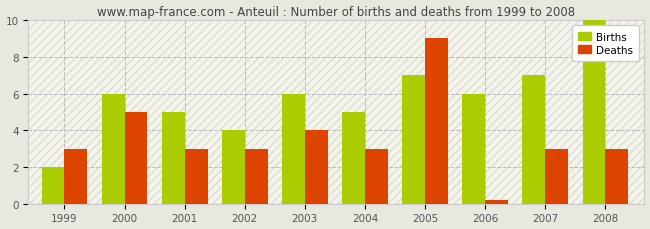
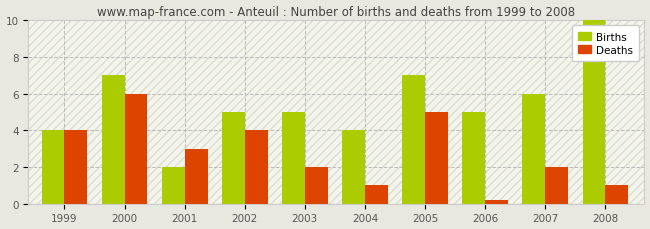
Births/1999: 2 -> 4
Deaths/1999: 3.0 -> 4.0
Births/2000: 6 -> 7
Deaths/2000: 5.0 -> 6.0
Births/2001: 5 -> 2
Births/2002: 4 -> 5
Deaths/2002: 3.0 -> 4.0
Births/2003: 6 -> 5
Deaths/2003: 4.0 -> 2.0
Births/2004: 5 -> 4
Deaths/2004: 3.0 -> 1.0
Deaths/2005: 9.0 -> 5.0
Births/2006: 6 -> 5
Births/2007: 7 -> 6
Deaths/2007: 3.0 -> 2.0
Deaths/2008: 3.0 -> 1.0
